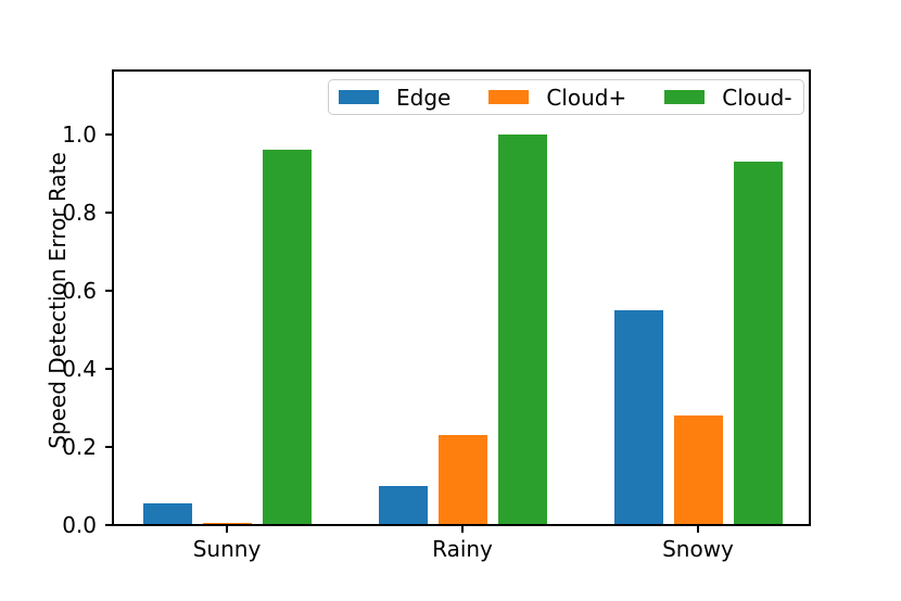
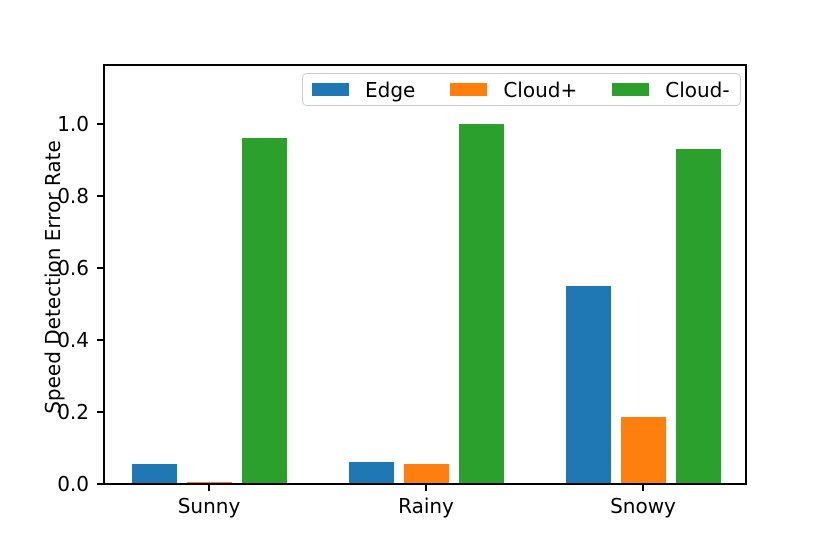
Edge/Rainy: 0.10 -> 0.06
Cloud+/Rainy: 0.23 -> 0.06
Cloud+/Snowy: 0.28 -> 0.18
